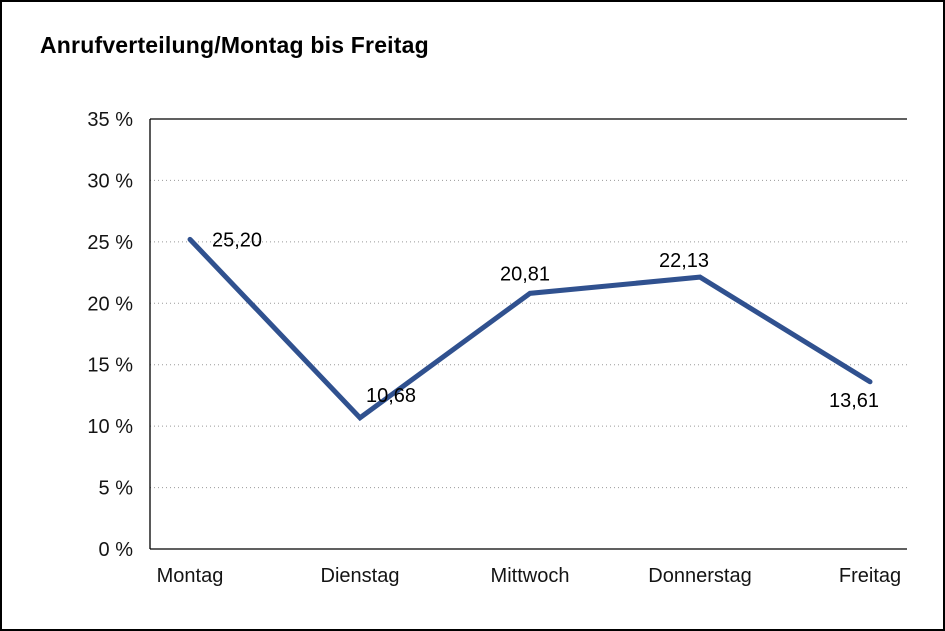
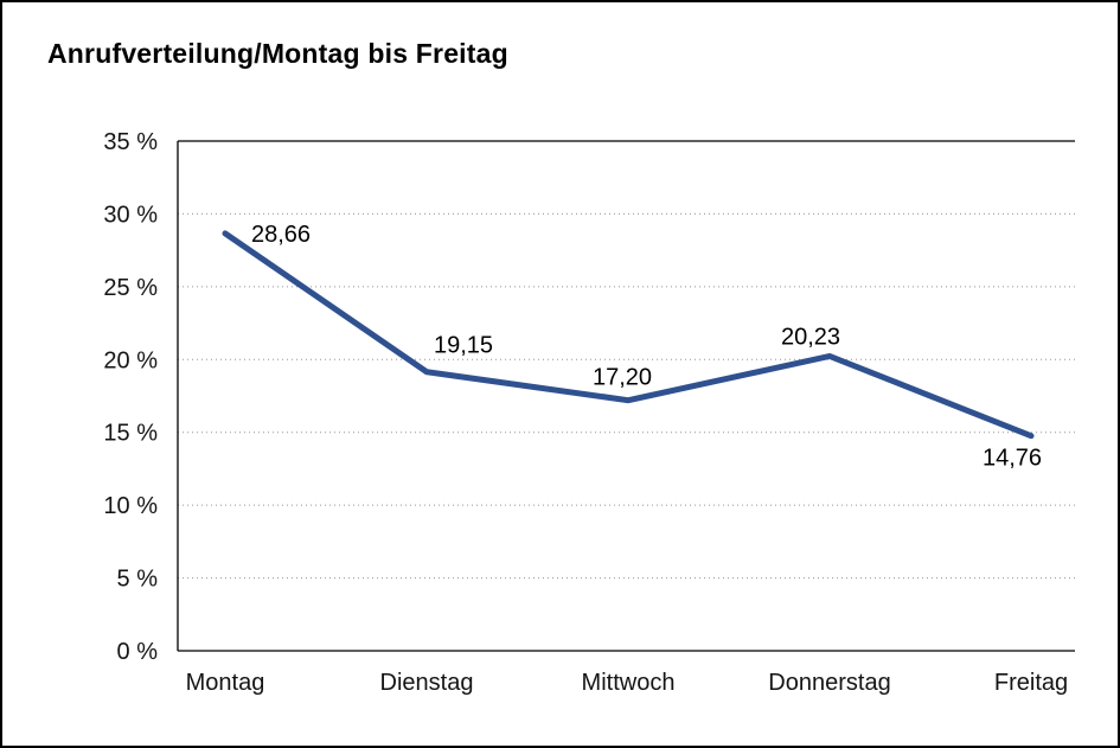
Montag: 25,20 -> 28,66
Dienstag: 10,68 -> 19,15
Mittwoch: 20,81 -> 17,20
Donnerstag: 22,13 -> 20,23
Freitag: 13,61 -> 14,76
